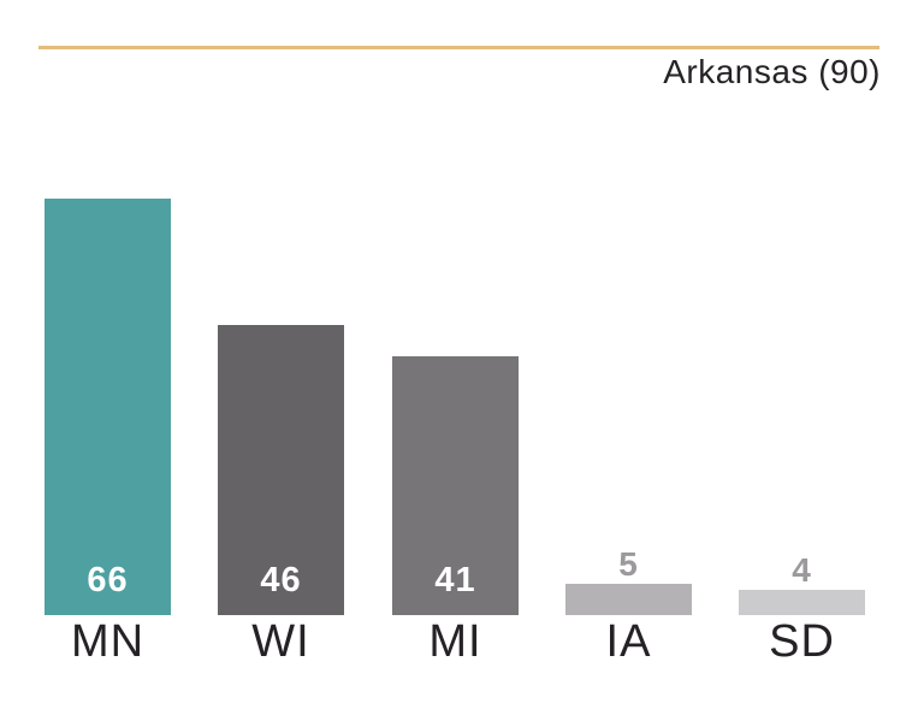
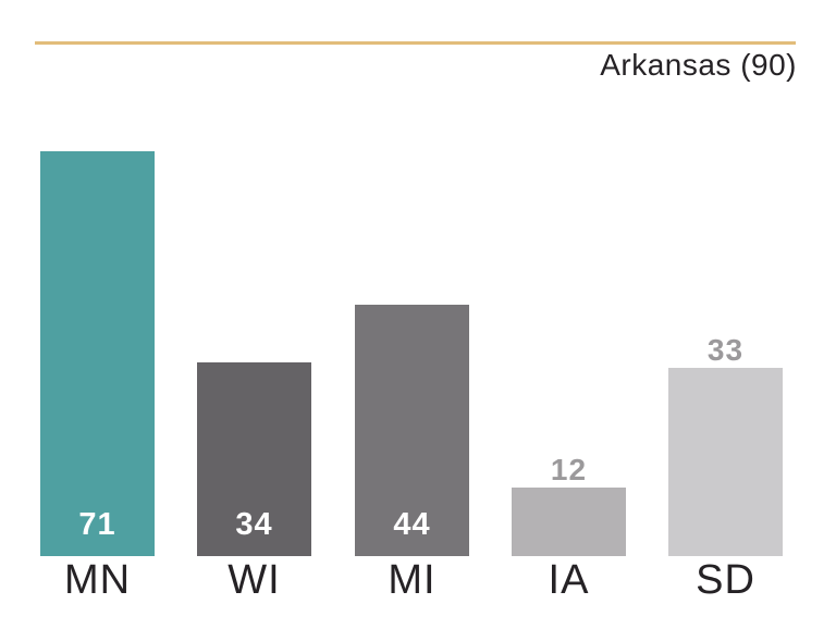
MN: 66 -> 71
WI: 46 -> 34
MI: 41 -> 44
IA: 5 -> 12
SD: 4 -> 33
